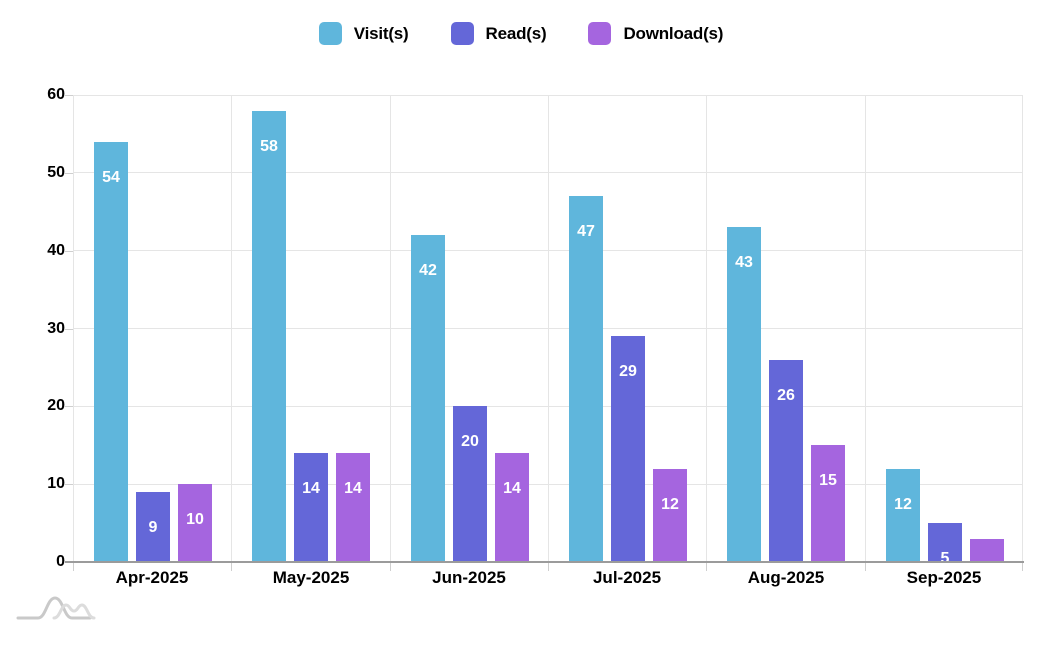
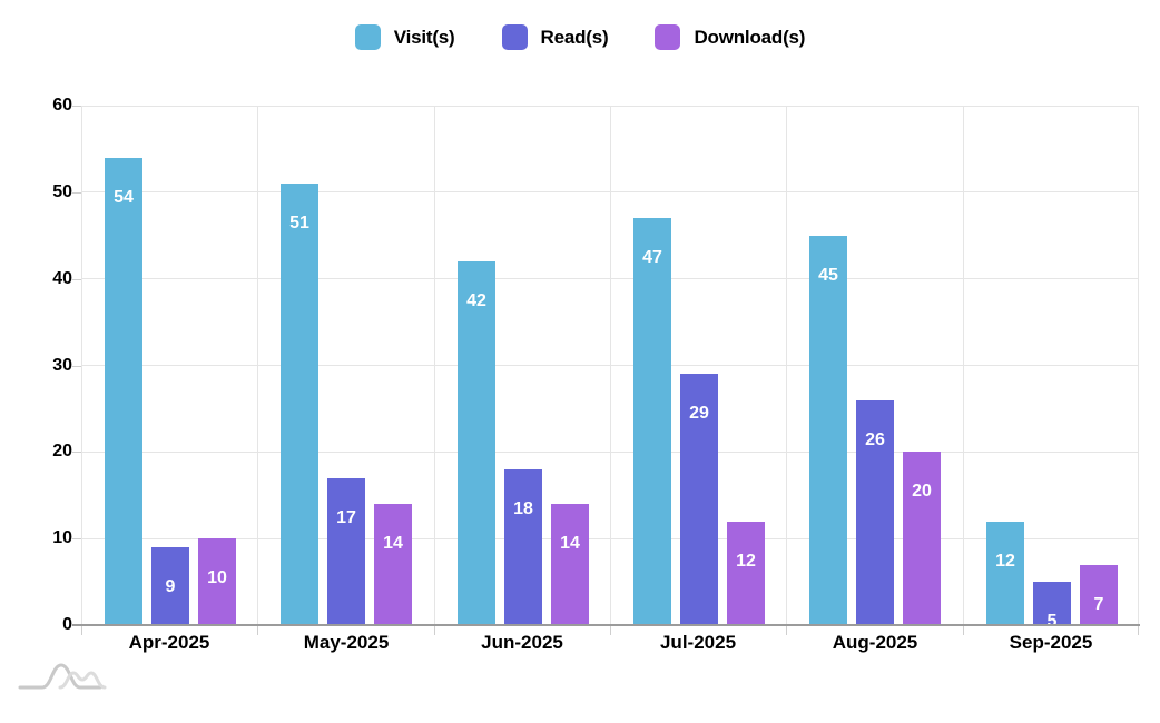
Visit(s)/May-2025: 58 -> 51
Read(s)/May-2025: 14 -> 17
Read(s)/Jun-2025: 20 -> 18
Visit(s)/Aug-2025: 43 -> 45
Download(s)/Aug-2025: 15 -> 20
Download(s)/Sep-2025: 3 -> 7
